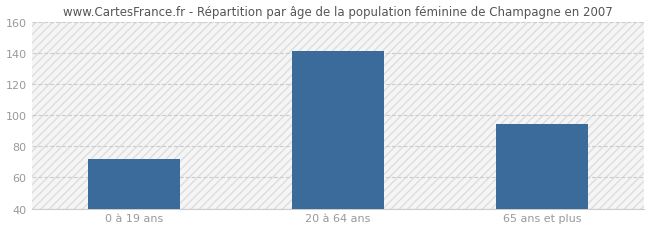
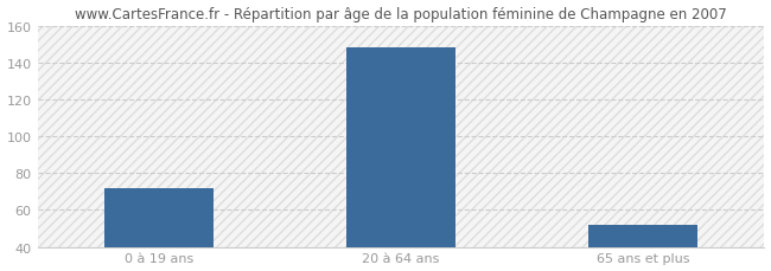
20 à 64 ans: 141 -> 148
65 ans et plus: 94 -> 52
